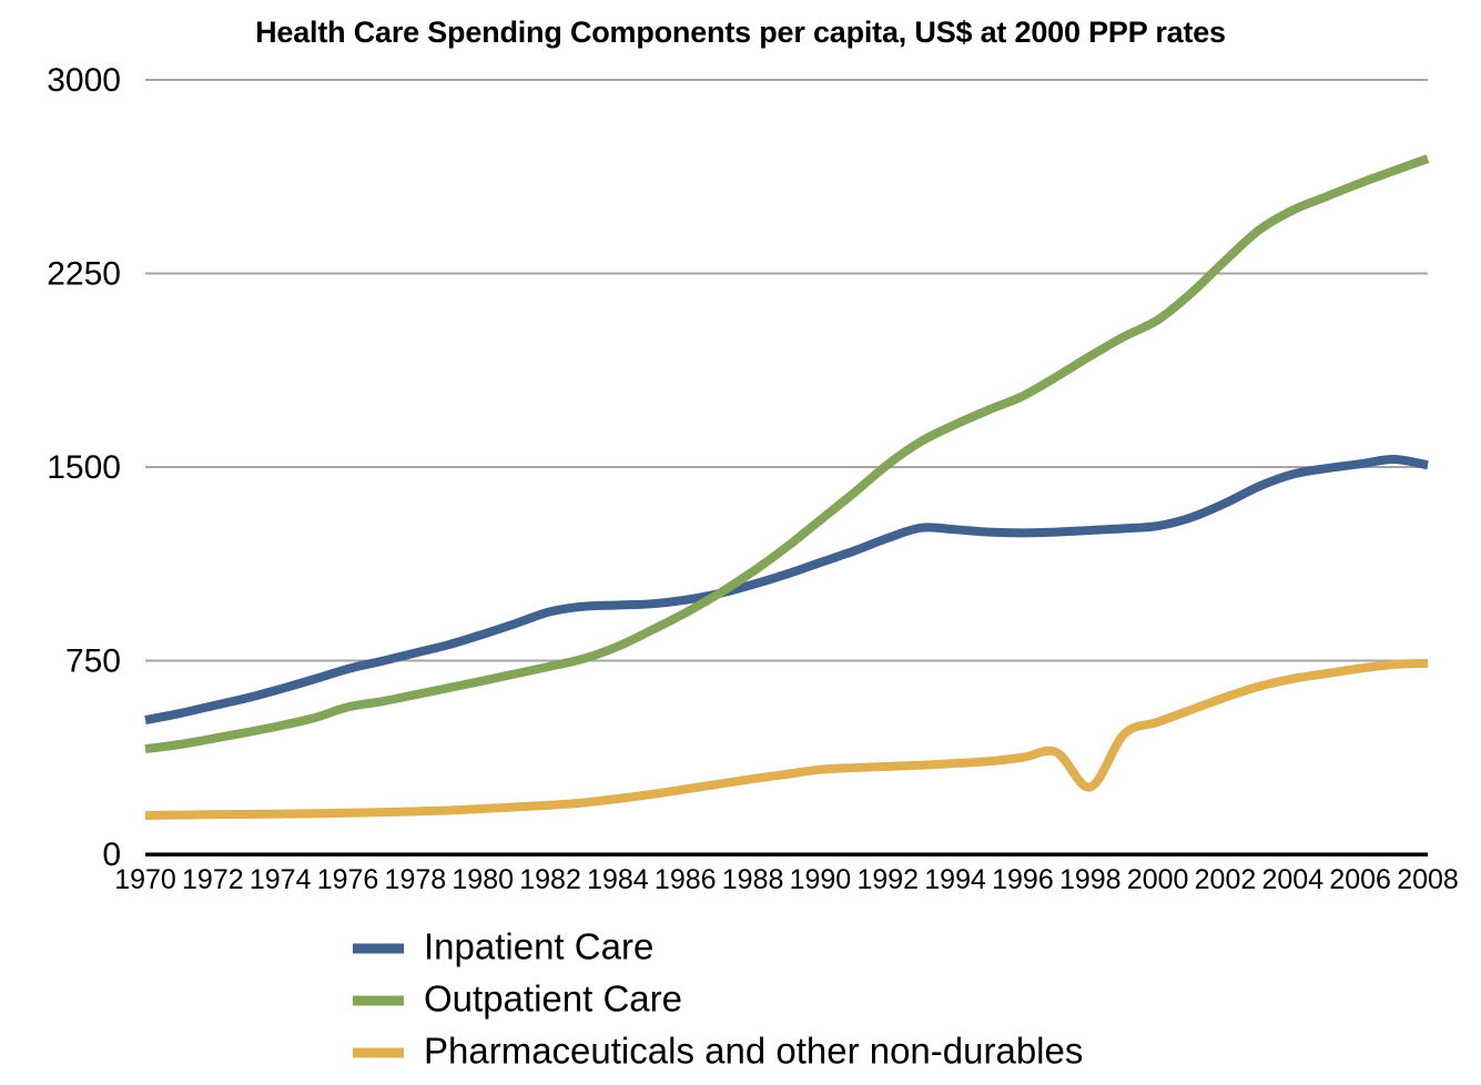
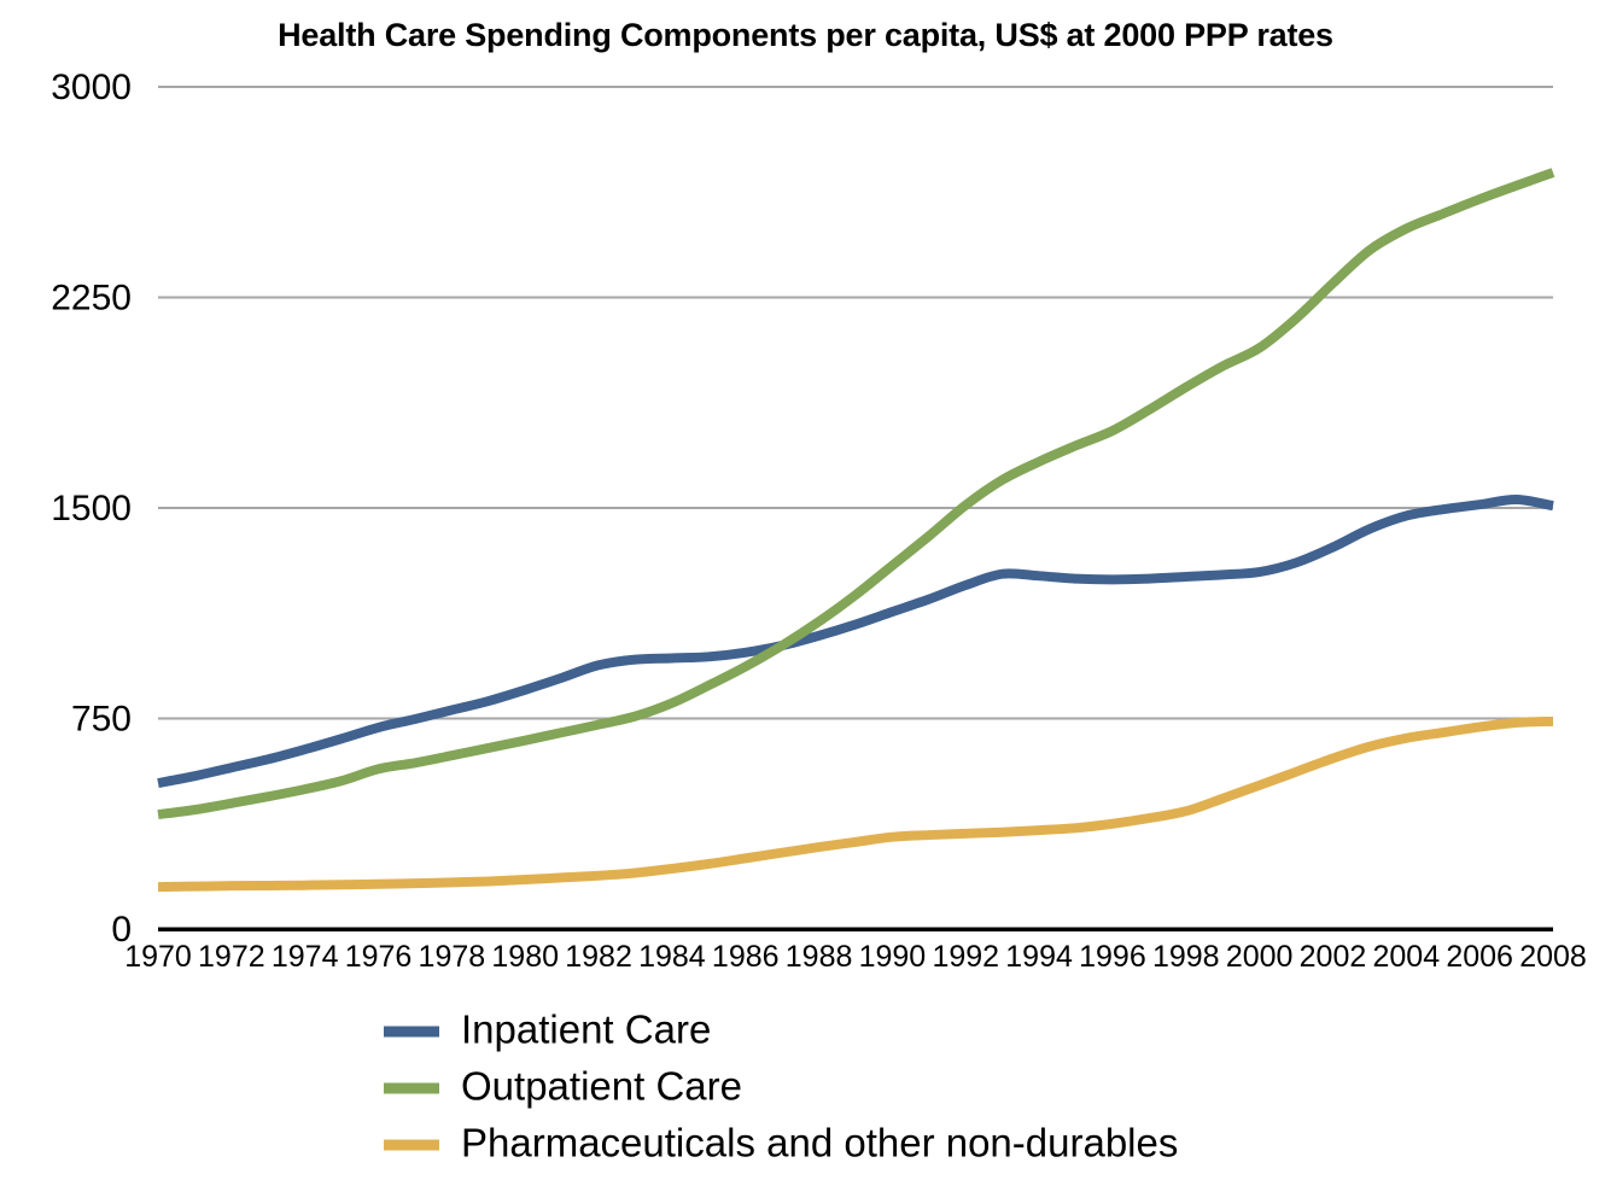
Pharmaceuticals and other non-durables/1998: 260 -> 420
